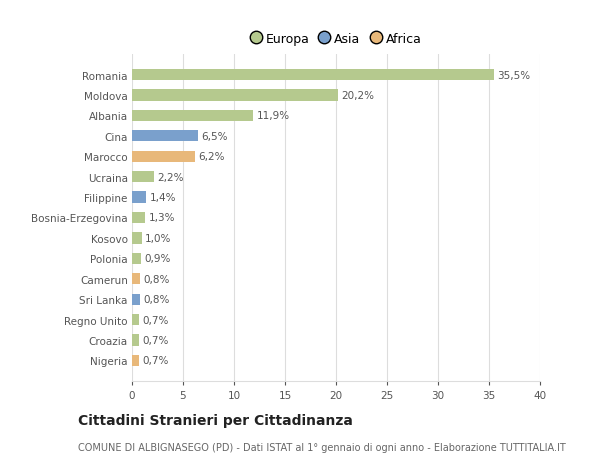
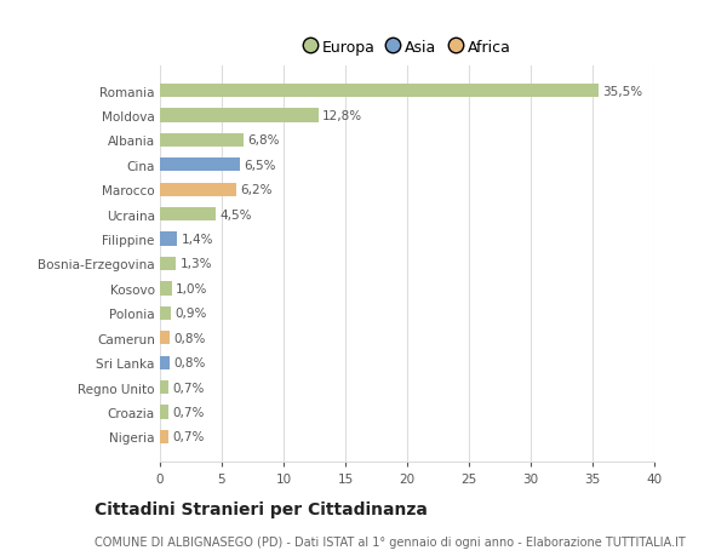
Moldova: 20,2% -> 12,8%
Albania: 11,9% -> 6,8%
Ucraina: 2,2% -> 4,5%
